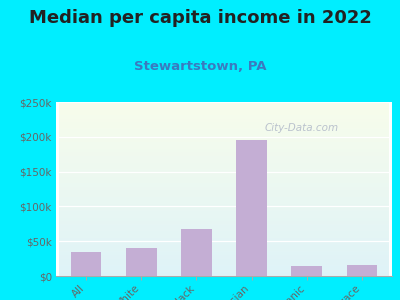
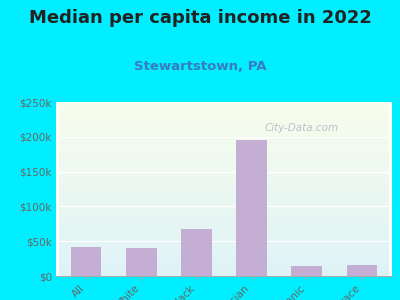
All: $34k -> $42k
